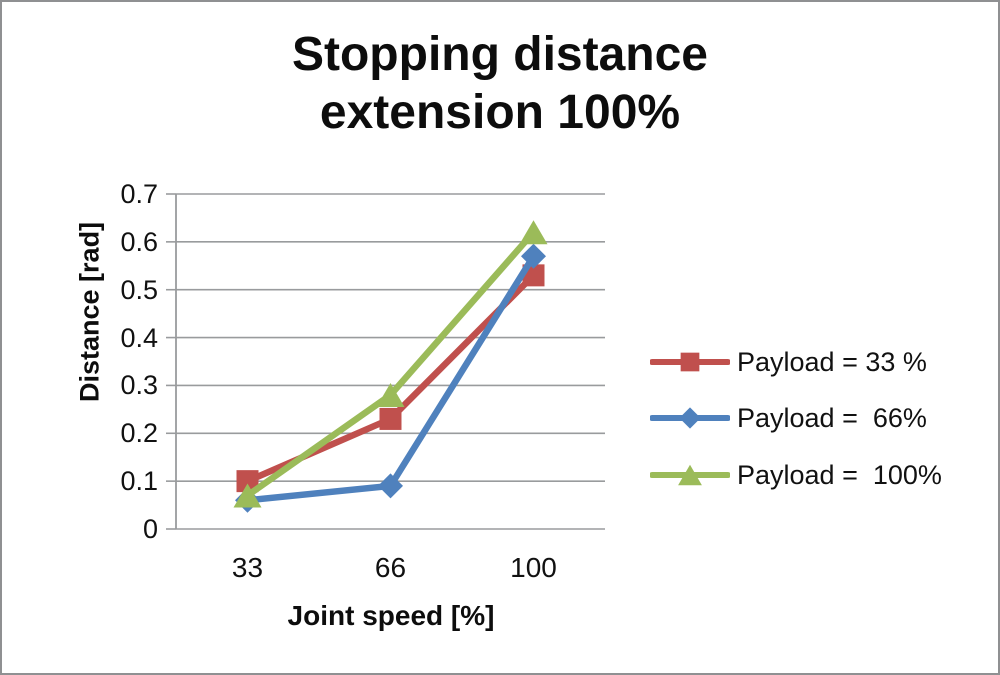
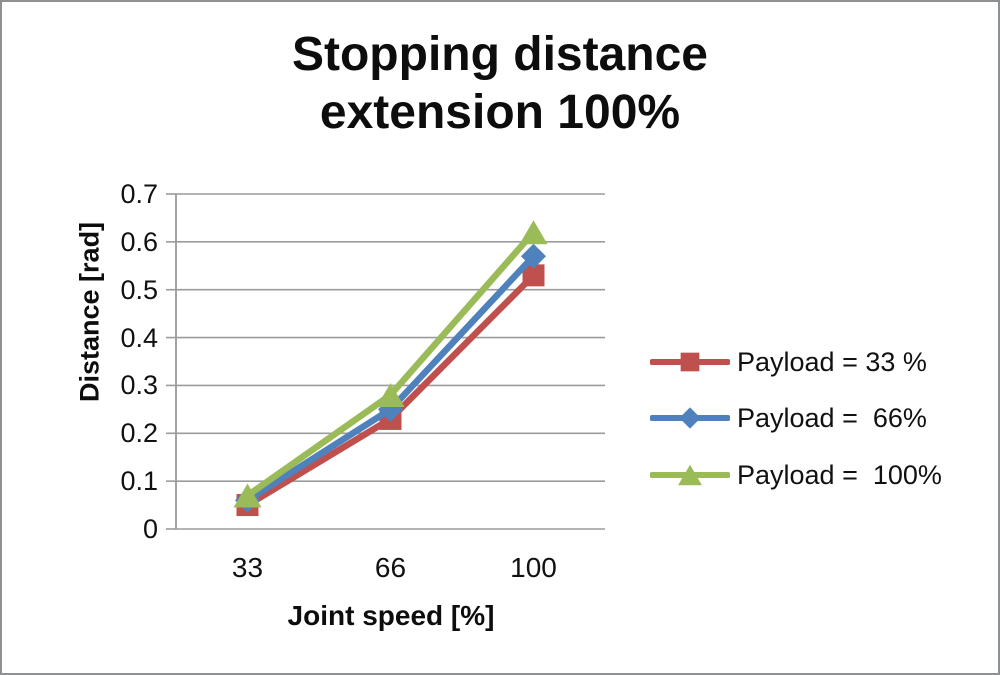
Payload = 33 %/33: 0.10 -> 0.05
Payload = 66%/66: 0.09 -> 0.25
